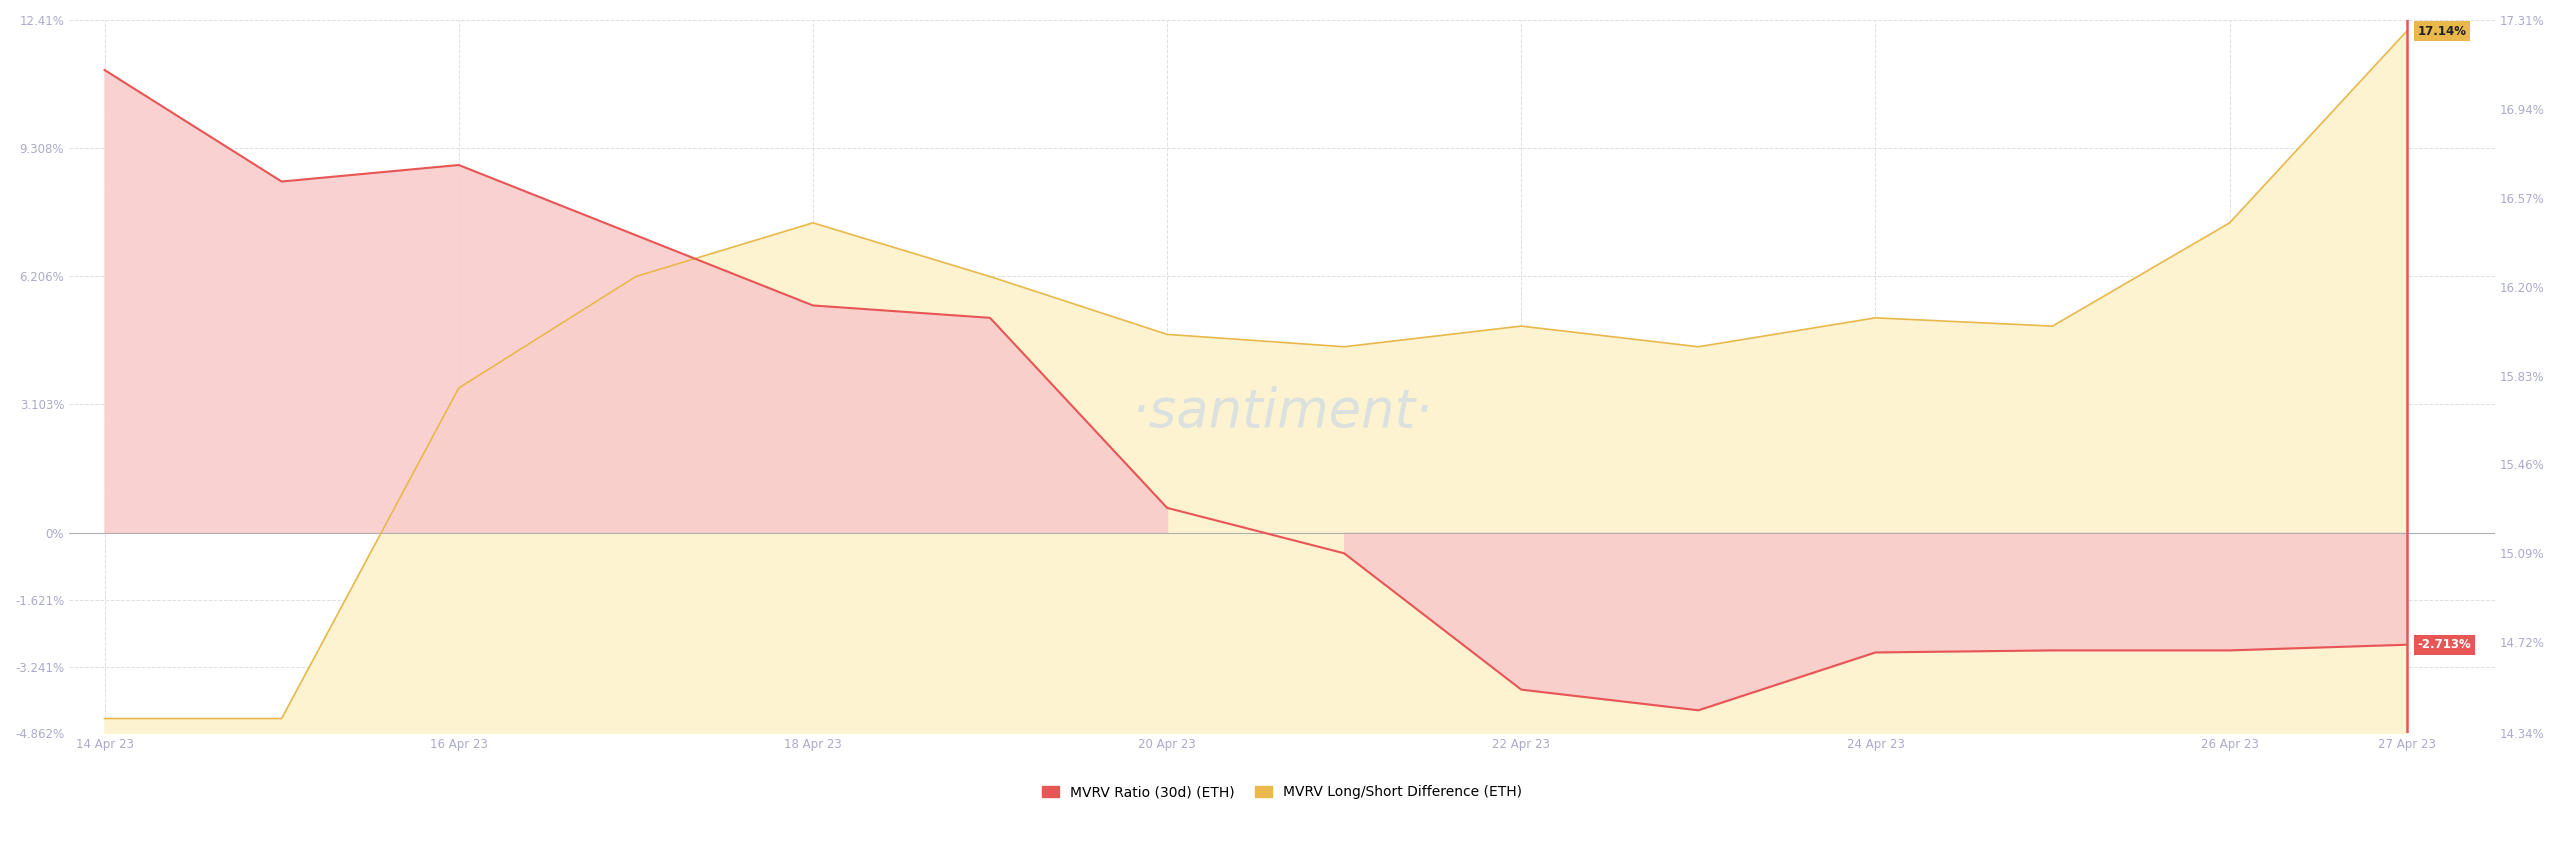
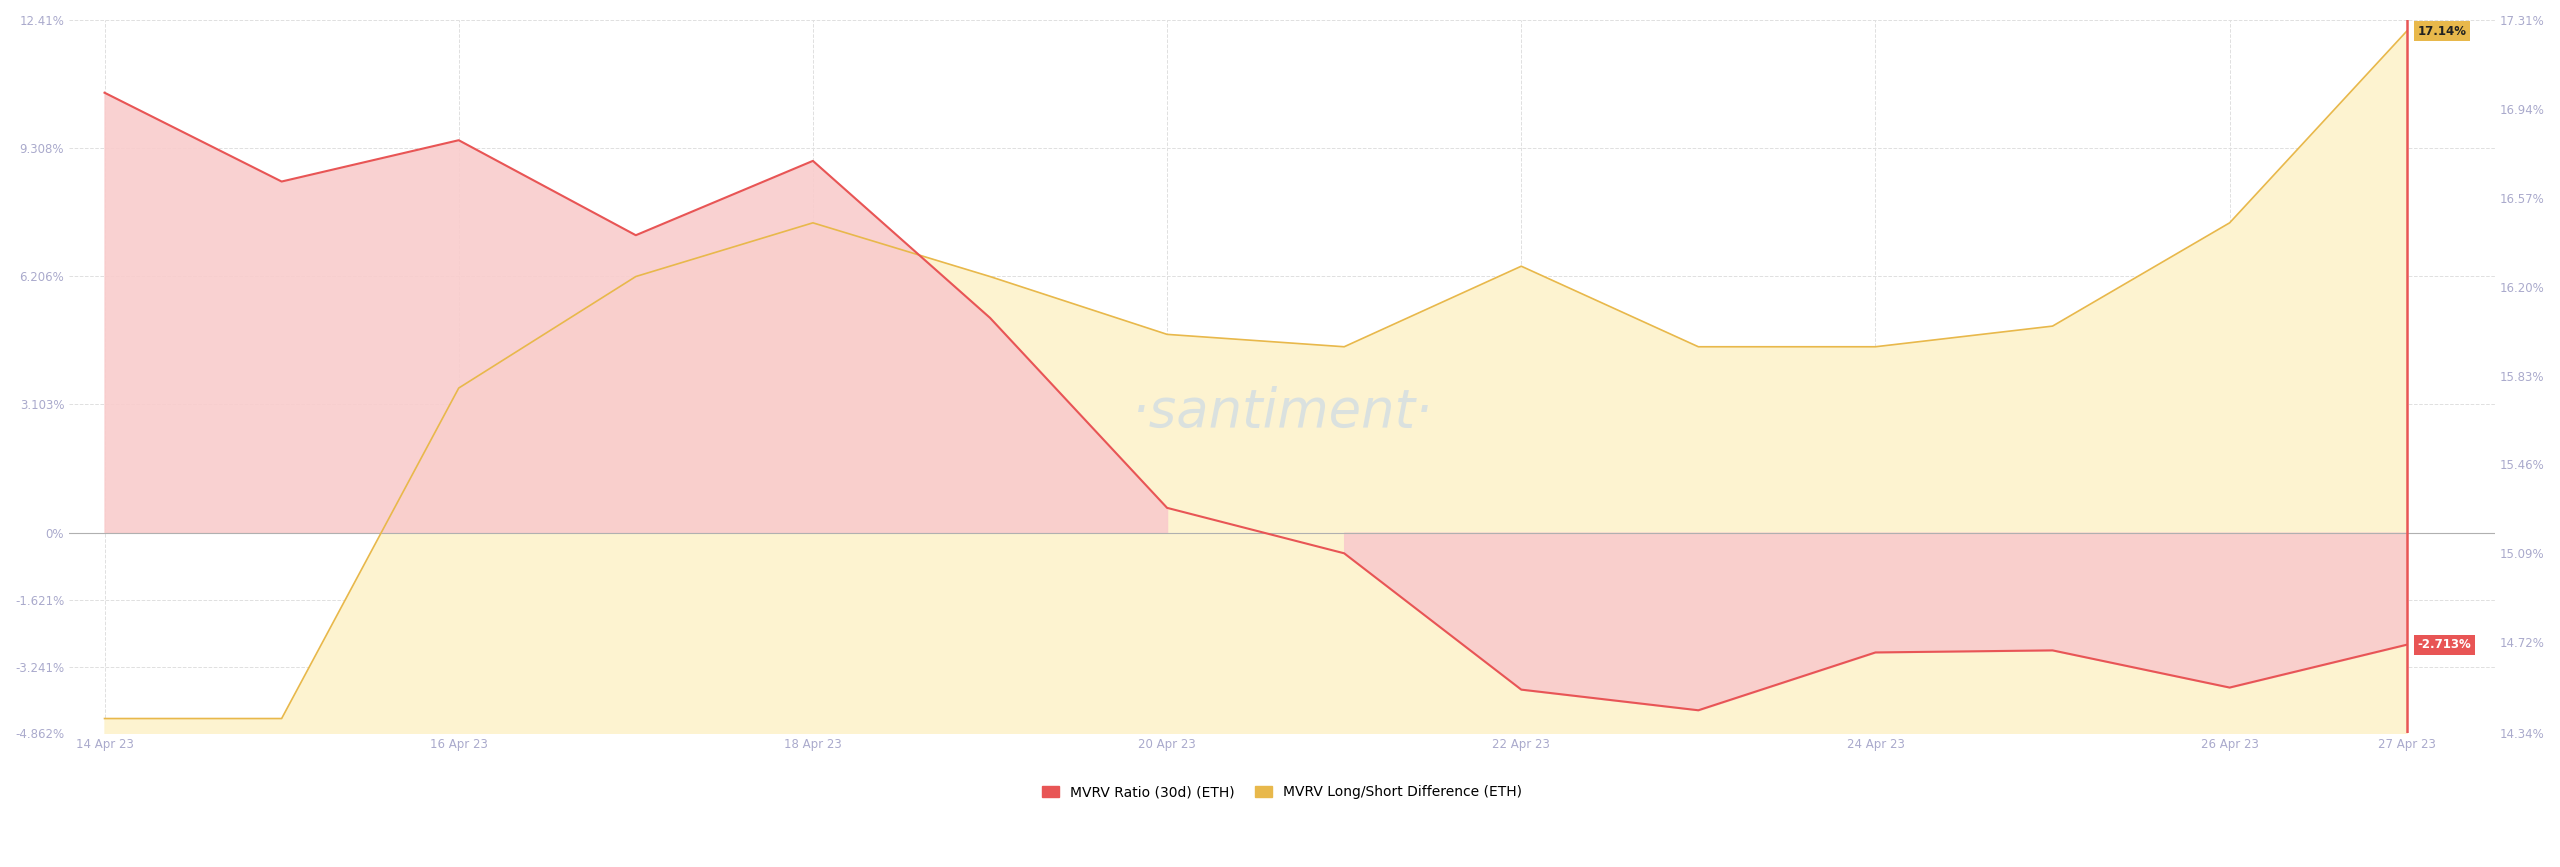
MVRV Ratio (30d) (ETH)/14 Apr 23: 11.20% -> 10.65%
MVRV Ratio (30d) (ETH)/16 Apr 23: 8.90% -> 9.50%
MVRV Ratio (30d) (ETH)/18 Apr 23: 5.50% -> 9.00%
MVRV Long/Short Difference (ETH)/22 Apr 23: 5.00% -> 6.45%
MVRV Long/Short Difference (ETH)/24 Apr 23: 5.20% -> 4.50%
MVRV Ratio (30d) (ETH)/26 Apr 23: -2.85% -> -3.75%
